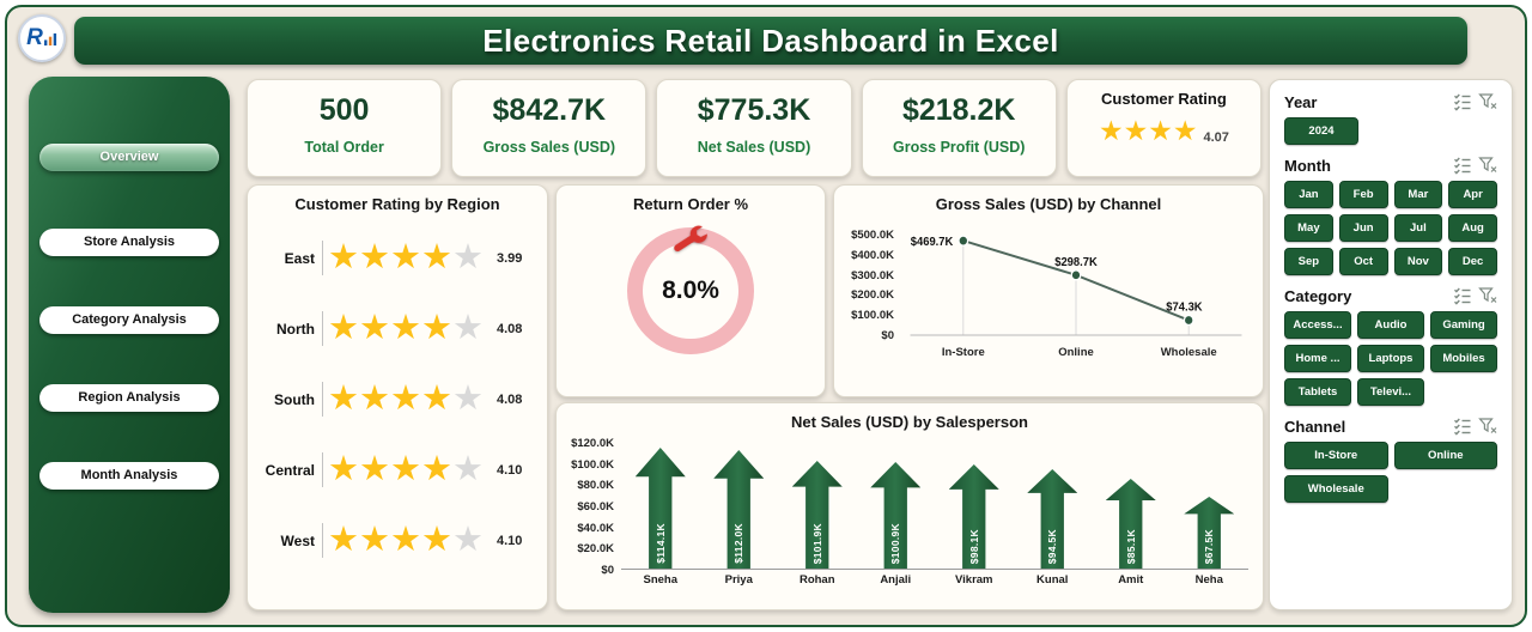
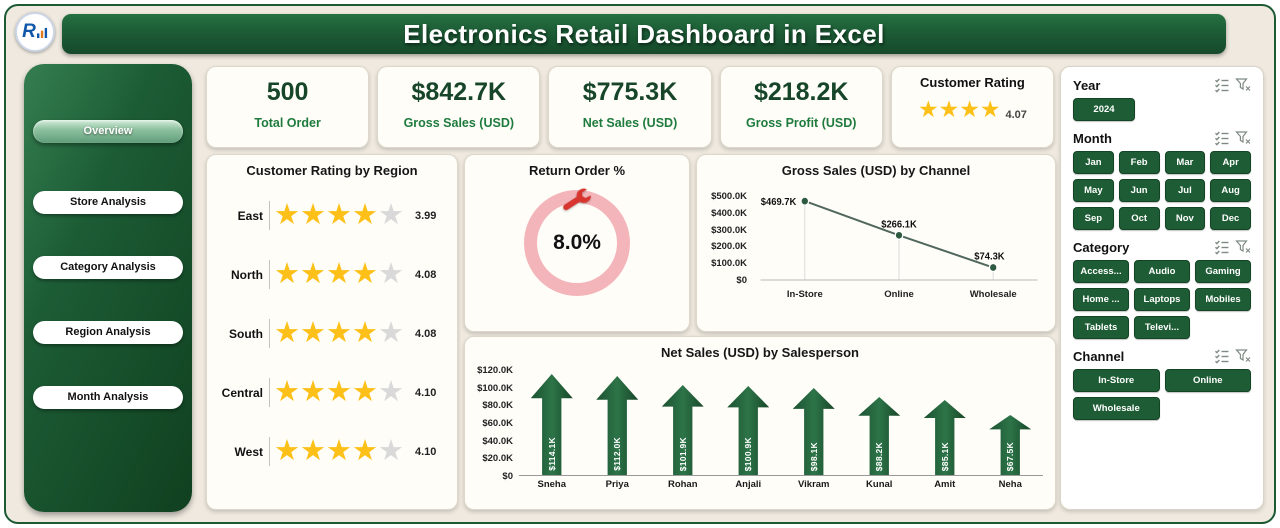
Gross Sales (USD) by Channel/Online: $298.7K -> $266.1K
Net Sales (USD) by Salesperson/Kunal: $94.5K -> $88.2K
